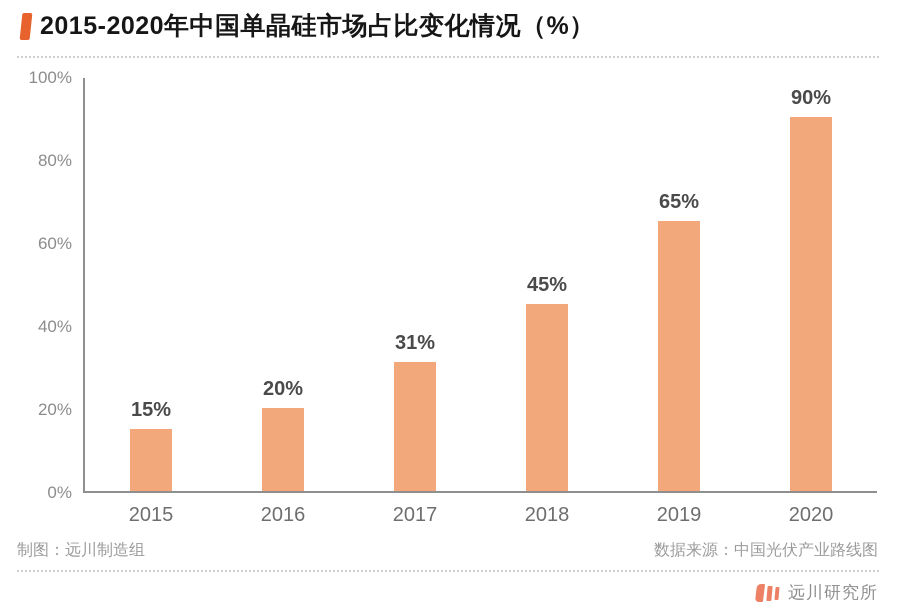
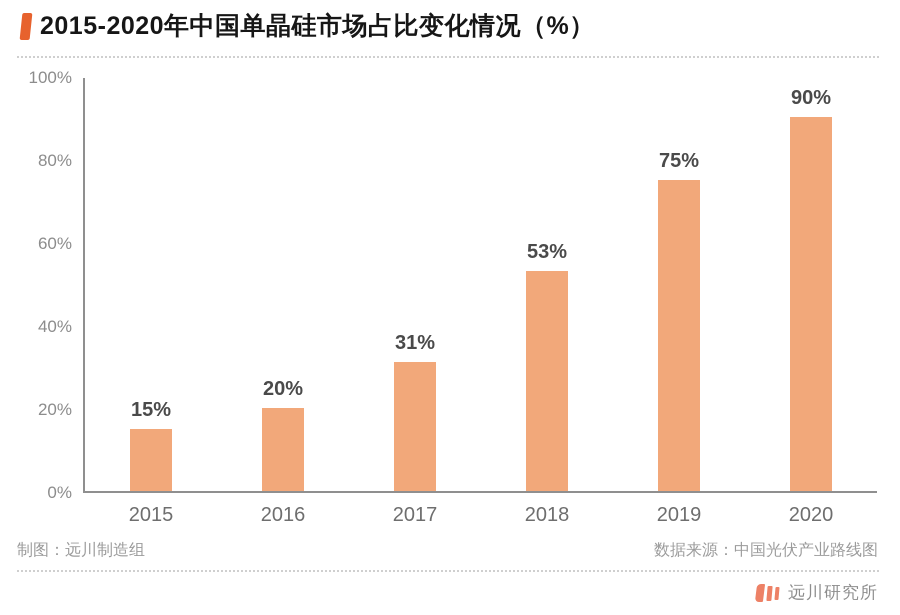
2018: 45% -> 53%
2019: 65% -> 75%
